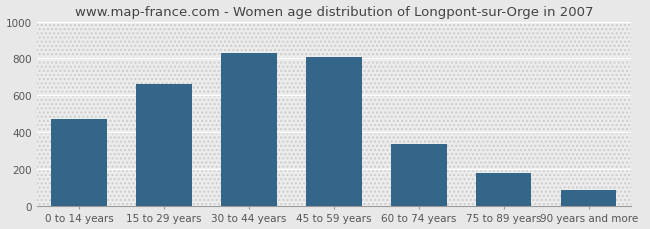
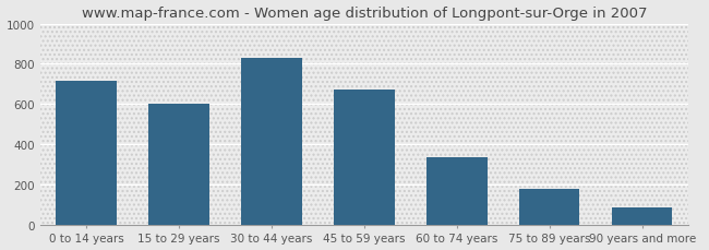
0 to 14 years: 470 -> 720
15 to 29 years: 660 -> 600
45 to 59 years: 810 -> 670
